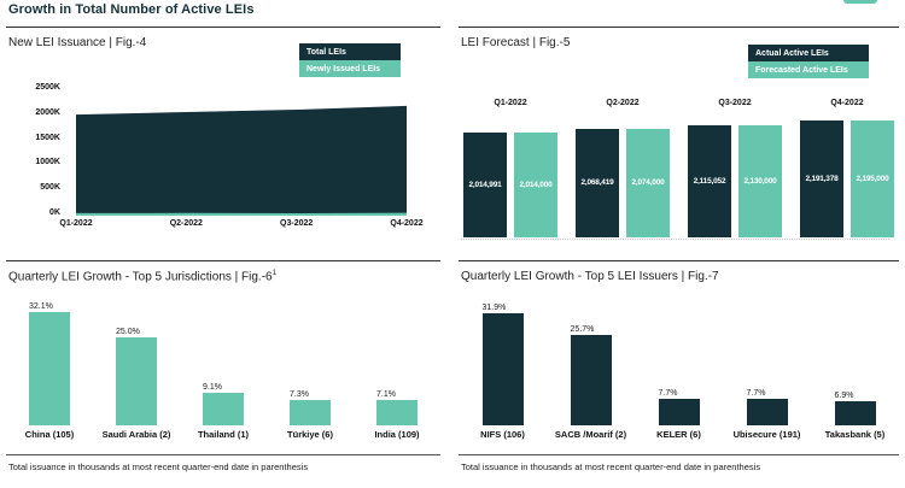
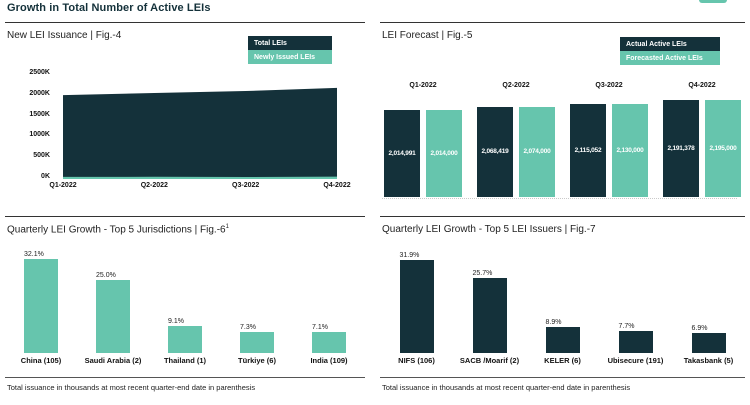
Quarterly LEI Growth - Top 5 LEI Issuers | Fig.-7/KELER (6): 7.7% -> 8.9%
